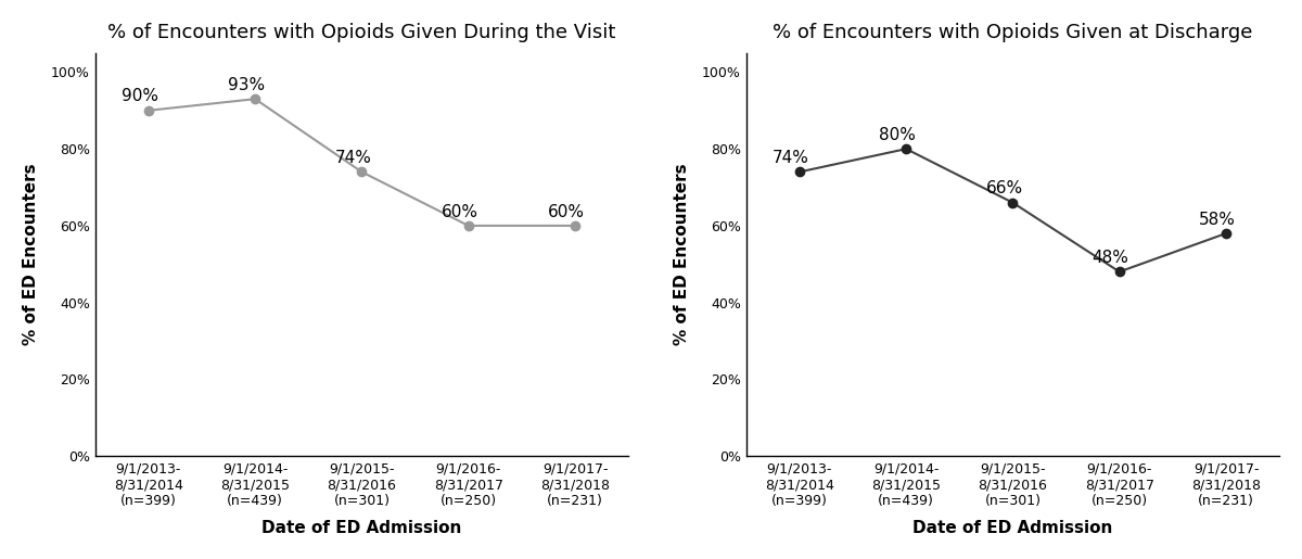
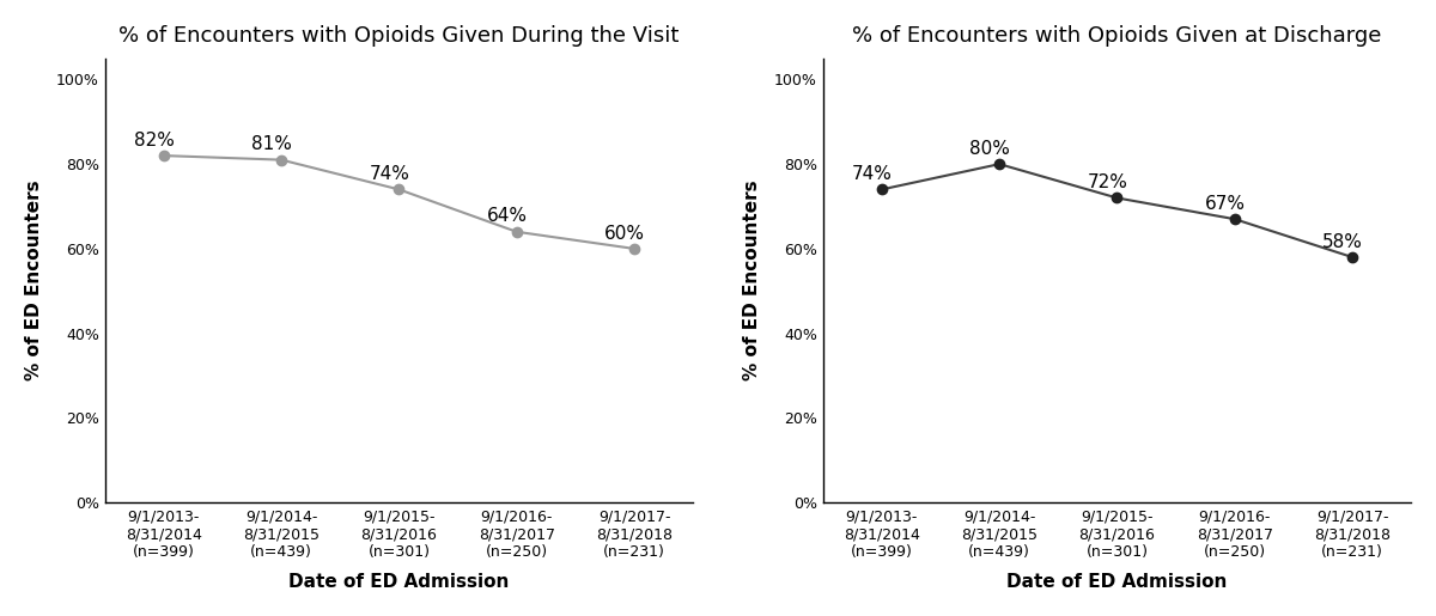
% of Encounters with Opioids Given During the Visit/9/1/2013- 8/31/2014 (n=399): 90% -> 82%
% of Encounters with Opioids Given During the Visit/9/1/2014- 8/31/2015 (n=439): 93% -> 81%
% of Encounters with Opioids Given During the Visit/9/1/2016- 8/31/2017 (n=250): 60% -> 64%
% of Encounters with Opioids Given at Discharge/9/1/2015- 8/31/2016 (n=301): 66% -> 72%
% of Encounters with Opioids Given at Discharge/9/1/2016- 8/31/2017 (n=250): 48% -> 67%
